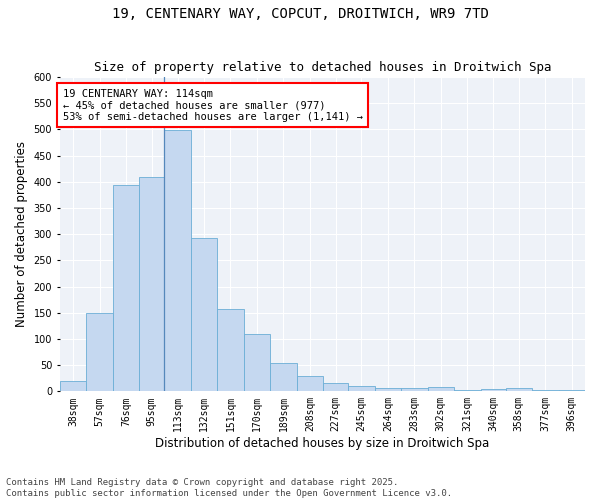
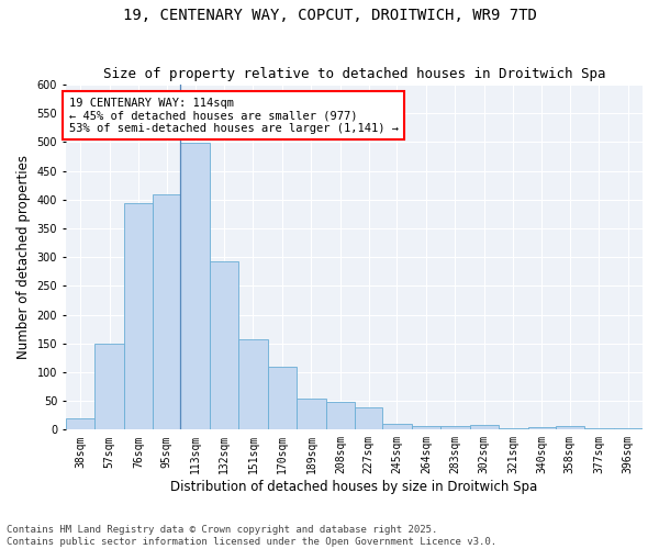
208sqm: 30 -> 48
227sqm: 15 -> 38
